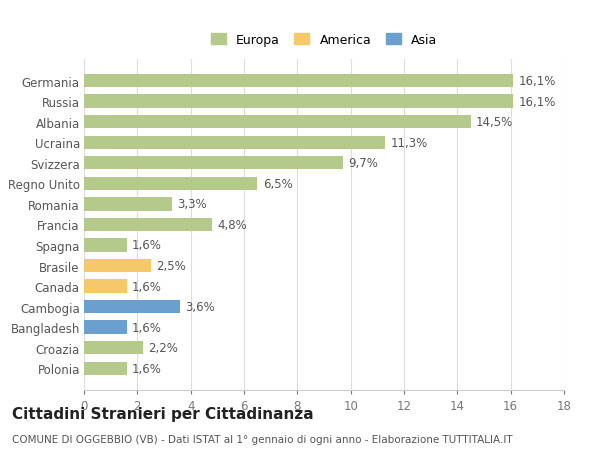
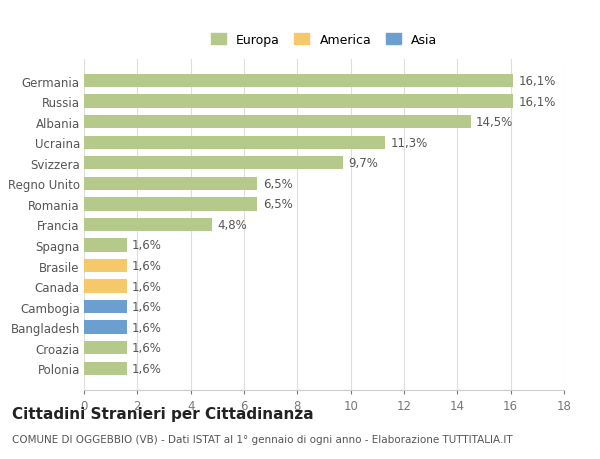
Romania: 3,3% -> 6,5%
Brasile: 2,5% -> 1,6%
Cambogia: 3,6% -> 1,6%
Croazia: 2,2% -> 1,6%
